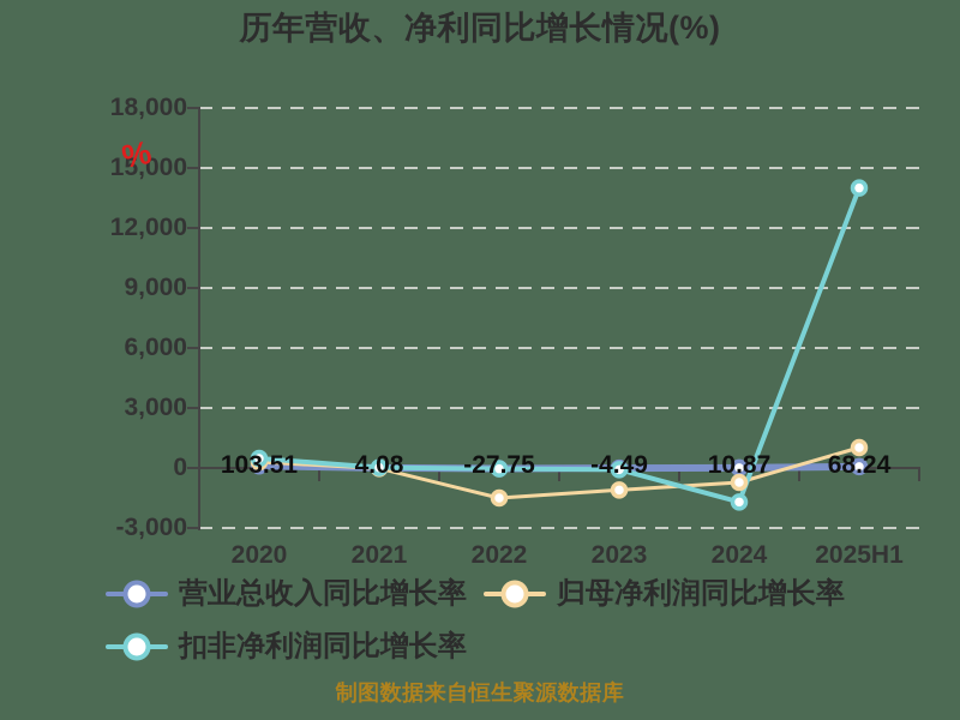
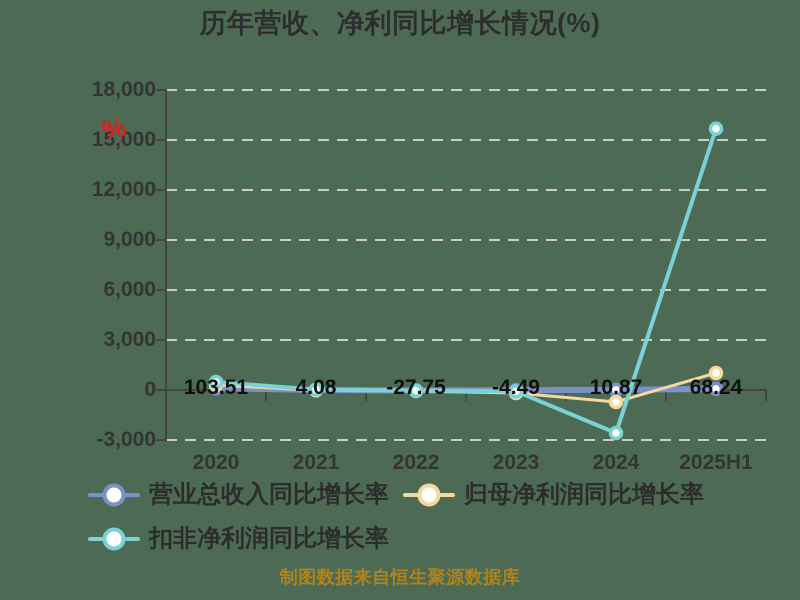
归母净利润同比增长率/2022: -1500 -> -100
归母净利润同比增长率/2023: -1100 -> -200
扣非净利润同比增长率/2024: -1700 -> -2600
扣非净利润同比增长率/2025H1: 14000 -> 15700
